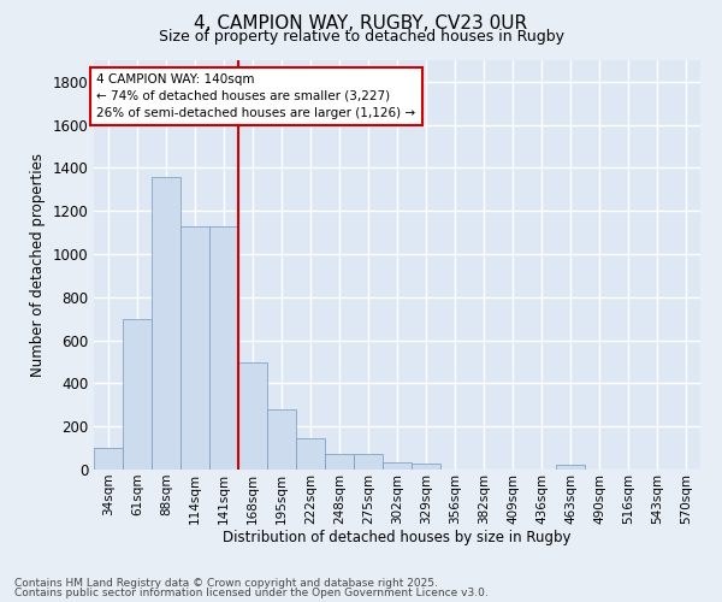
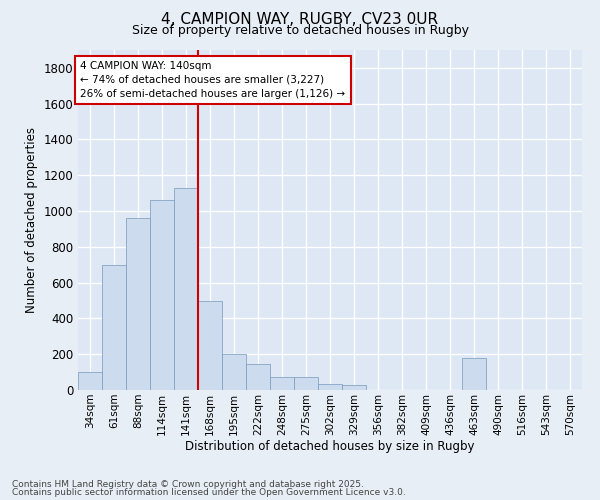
88sqm: 1360 -> 960
114sqm: 1130 -> 1060
195sqm: 280 -> 200
463sqm: 20 -> 180
